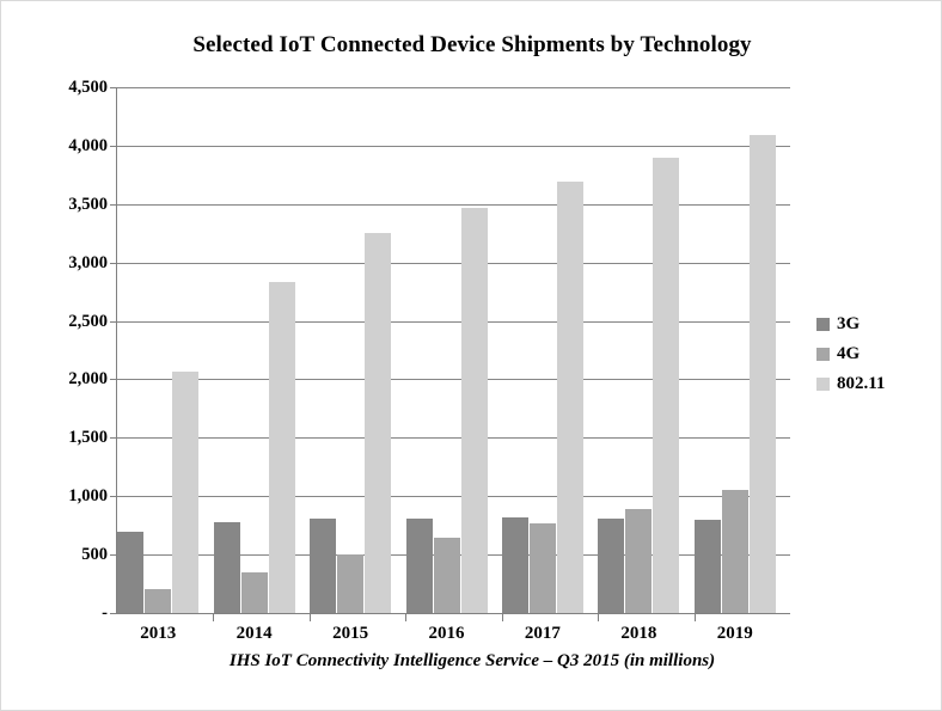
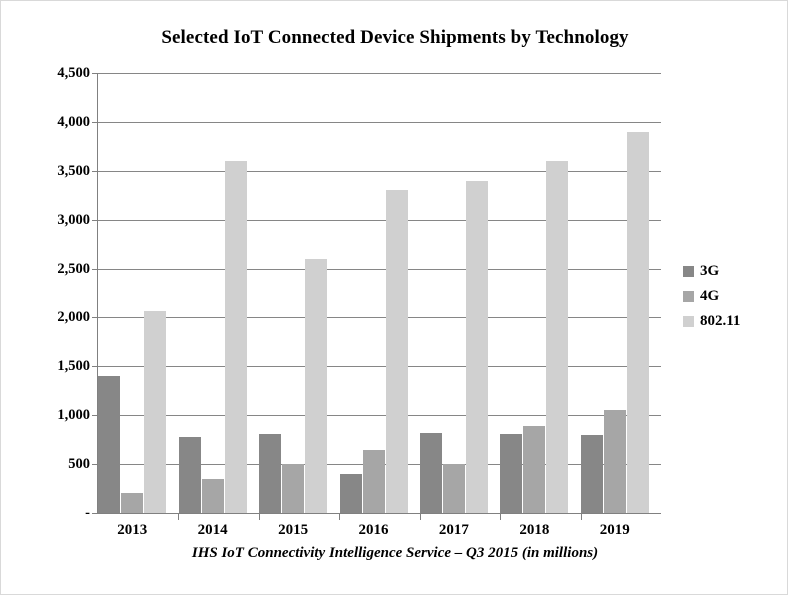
3G/2013: 700 -> 1400
802.11/2014: 2800 -> 3600
802.11/2015: 3300 -> 2600
3G/2016: 800 -> 400
802.11/2016: 3500 -> 3300
4G/2017: 800 -> 500
802.11/2017: 3700 -> 3400
802.11/2018: 3900 -> 3600
802.11/2019: 4100 -> 3900
